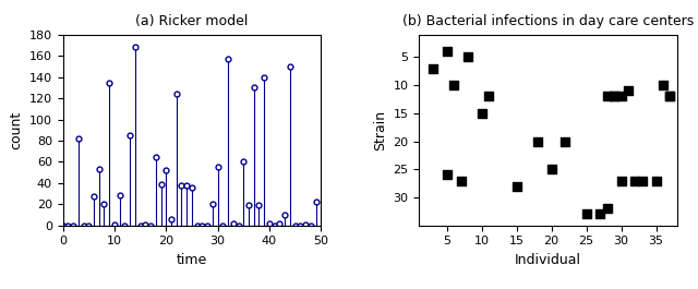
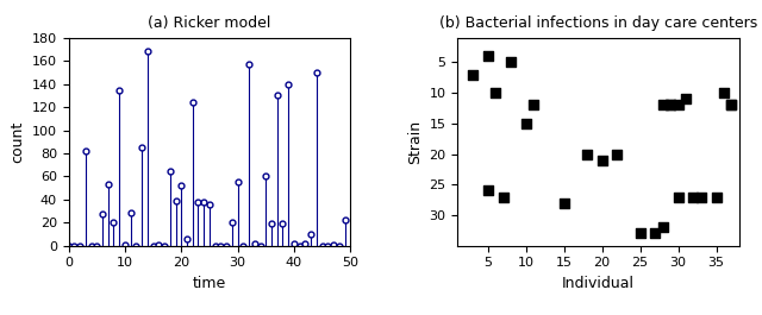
(b) Bacterial infections in day care centers/20: 25 -> 21
